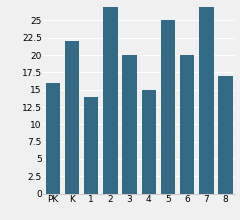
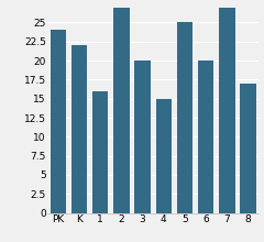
PK: 16 -> 24
1: 14 -> 16
